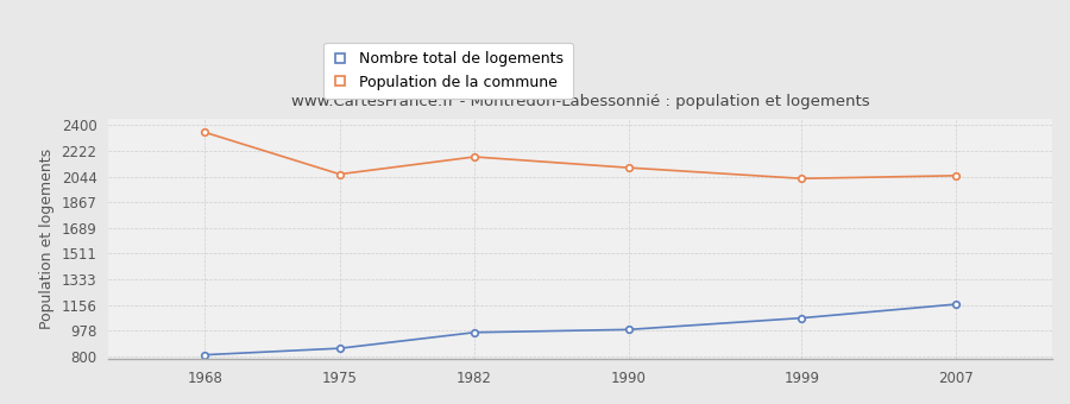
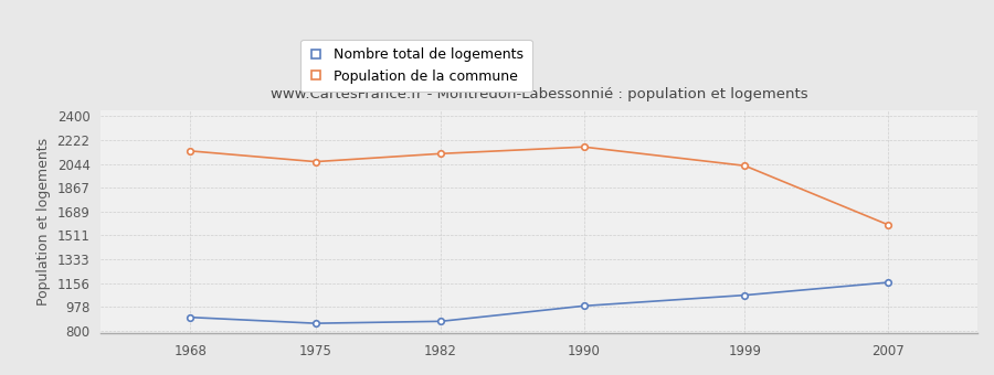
Nombre total de logements/1968: 810 -> 900
Population de la commune/1968: 2350 -> 2140
Nombre total de logements/1982: 960 -> 870
Population de la commune/1982: 2180 -> 2120
Population de la commune/1990: 2100 -> 2170
Population de la commune/2007: 2050 -> 1590
